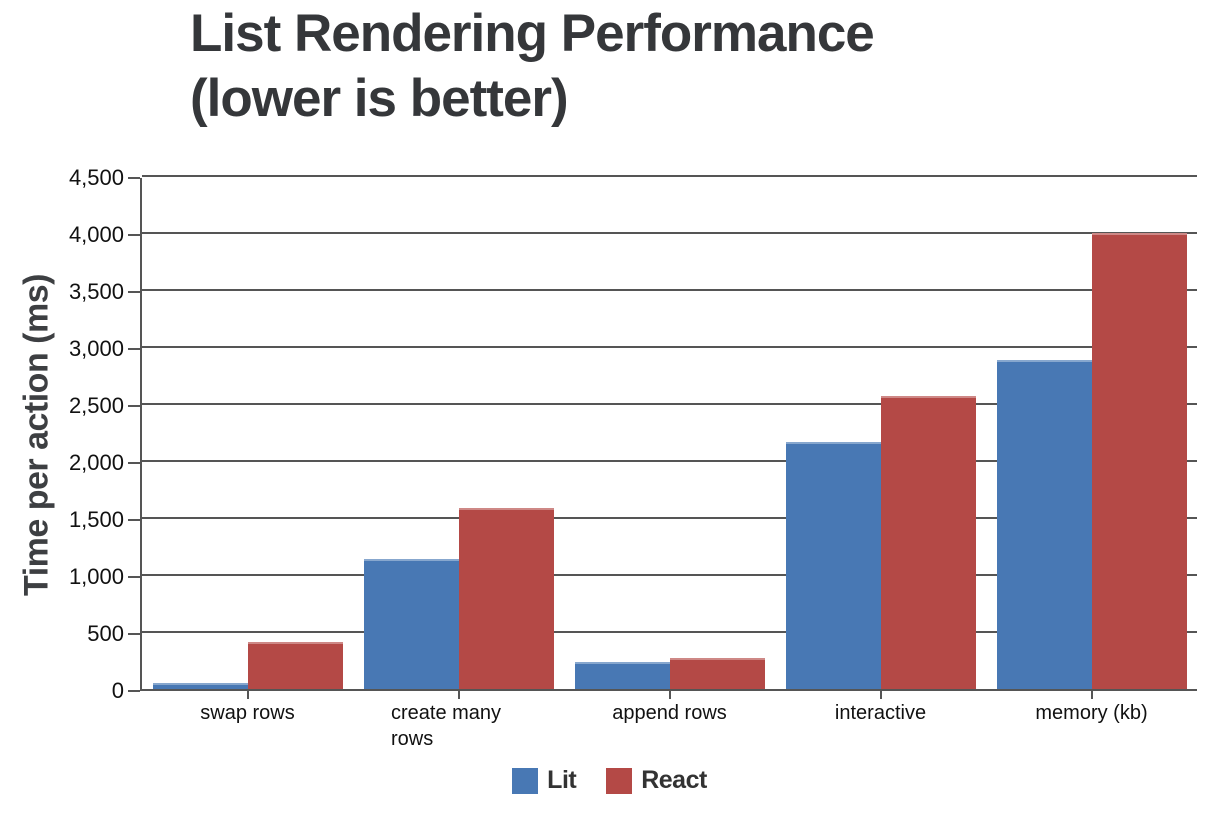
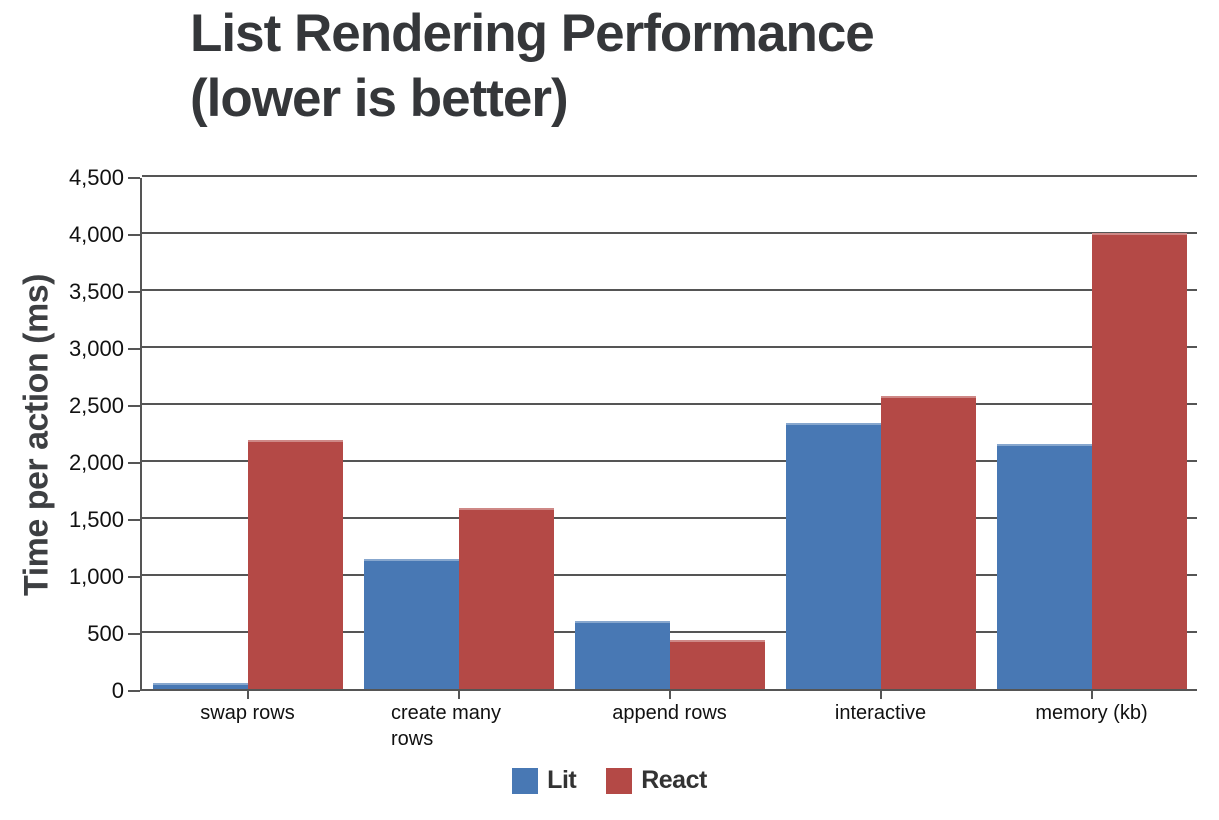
React/swap rows: 410 -> 2180
Lit/append rows: 240 -> 600
React/append rows: 270 -> 430
Lit/interactive: 2170 -> 2330
Lit/memory (kb): 2890 -> 2150
